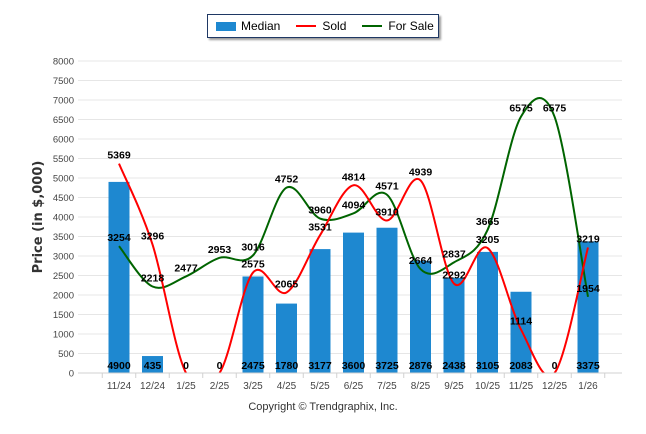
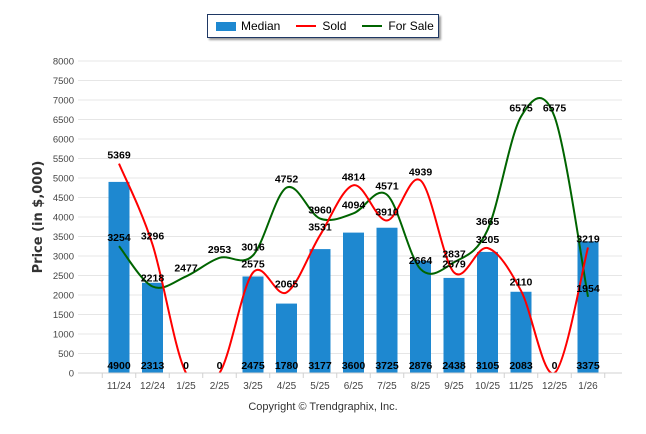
Median/12/24: 435 -> 2313
Sold/9/25: 2292 -> 2579
Sold/11/25: 1114 -> 2110
